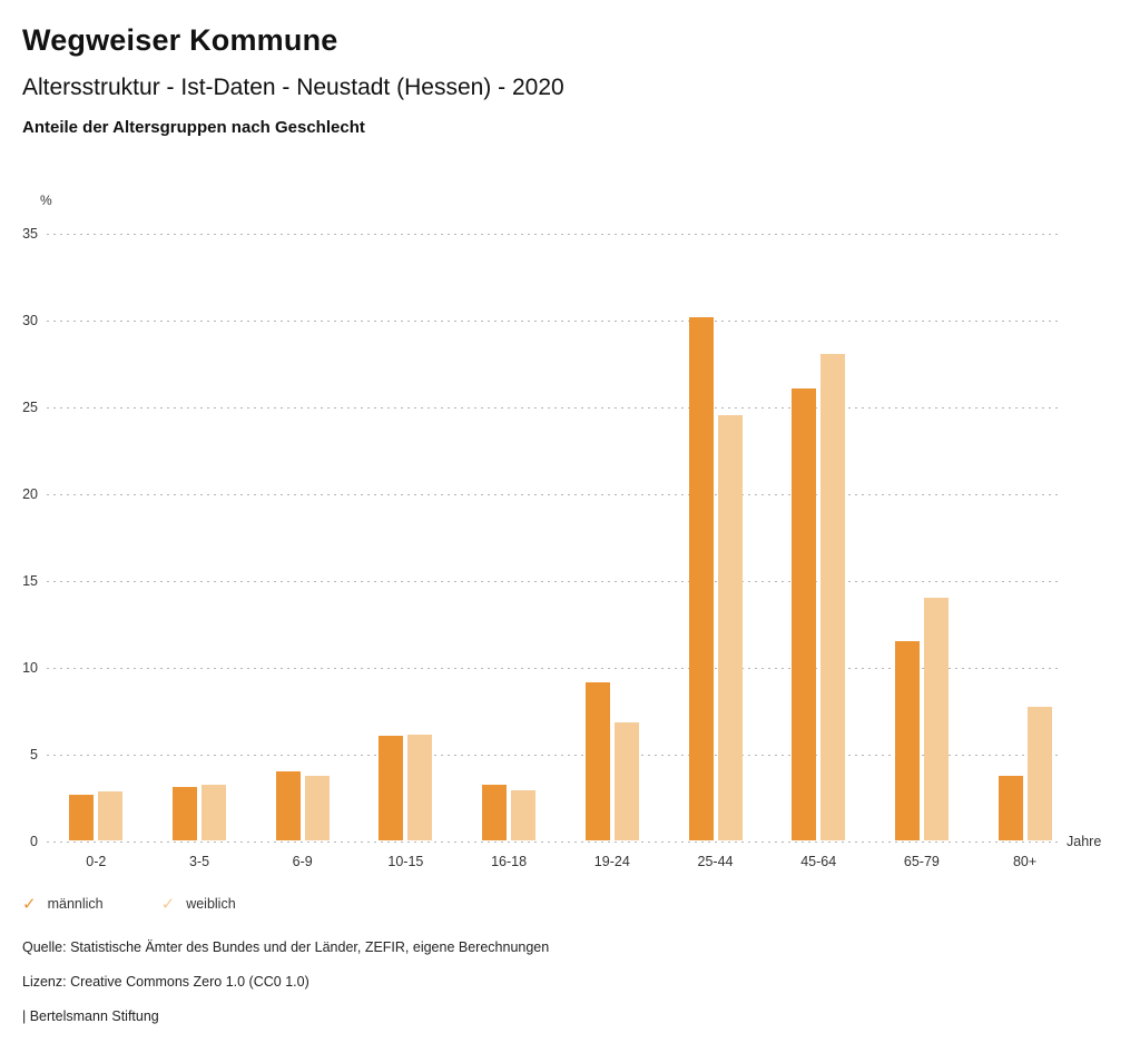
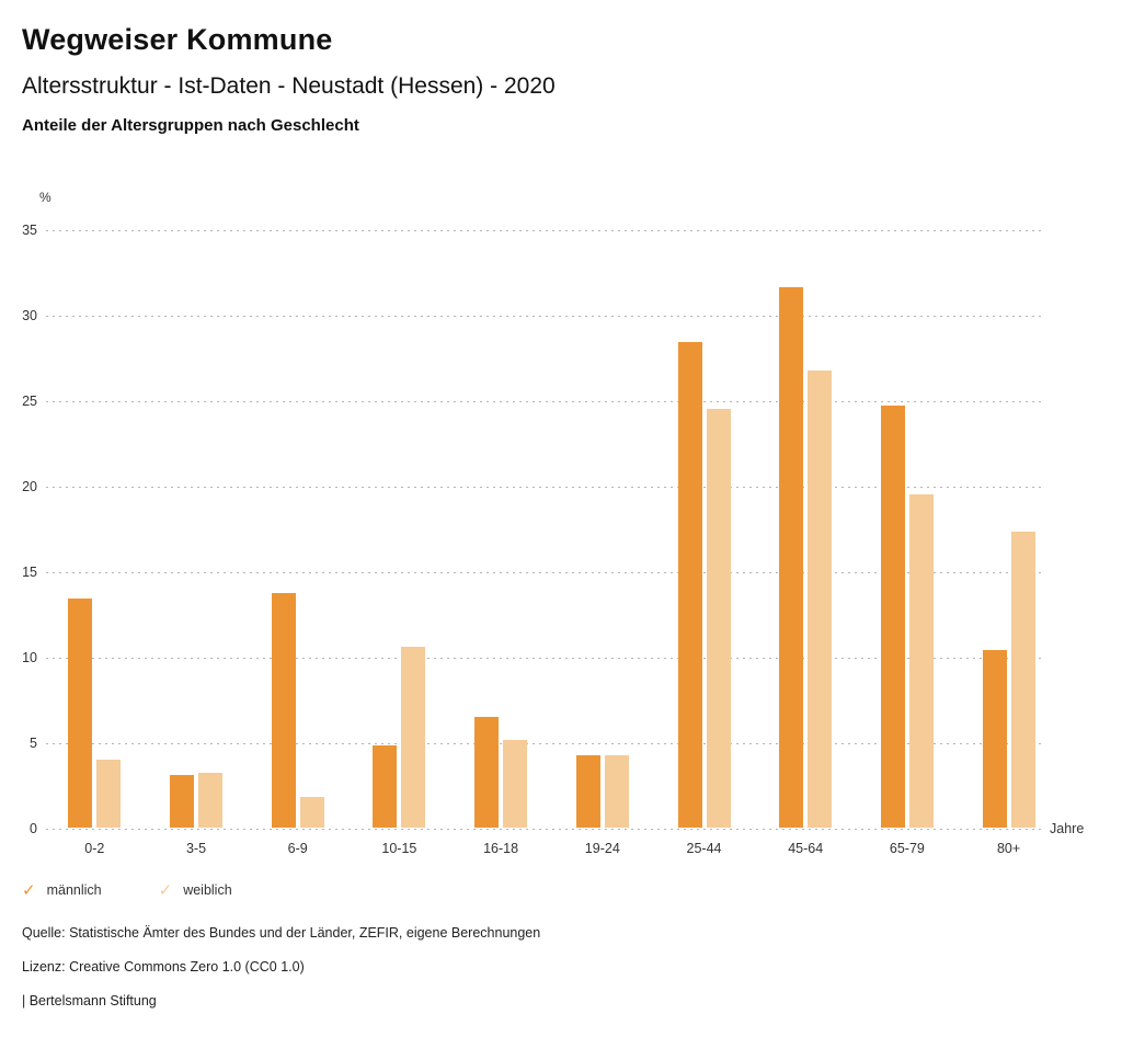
männlich/0-2: 2.6 -> 13.4
weiblich/0-2: 2.8 -> 4.0
männlich/6-9: 4.0 -> 13.7
weiblich/6-9: 3.7 -> 1.8
männlich/10-15: 6.0 -> 4.8
weiblich/10-15: 6.1 -> 10.6
männlich/16-18: 3.2 -> 6.5
weiblich/16-18: 2.9 -> 5.1
männlich/19-24: 9.1 -> 4.2
weiblich/19-24: 6.8 -> 4.2
männlich/25-44: 30.1 -> 28.4
männlich/45-64: 26.0 -> 31.6
weiblich/45-64: 28.0 -> 26.7
männlich/65-79: 11.5 -> 24.7
weiblich/65-79: 14.0 -> 19.5
männlich/80+: 3.7 -> 10.4
weiblich/80+: 7.7 -> 17.3
